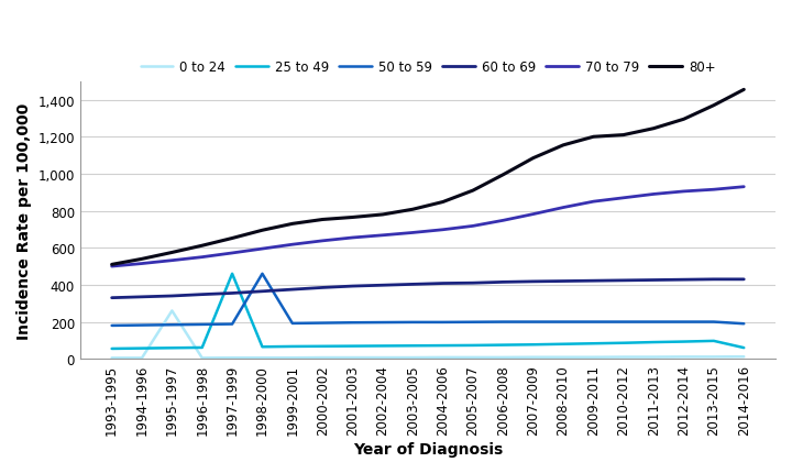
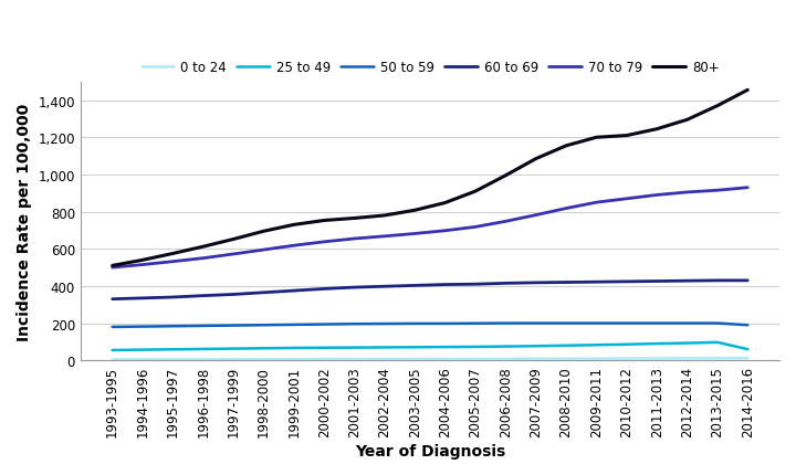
0 to 24/1995-1997: 260 -> 0
25 to 49/1997-1999: 460 -> 60
50 to 59/1998-2000: 460 -> 190
